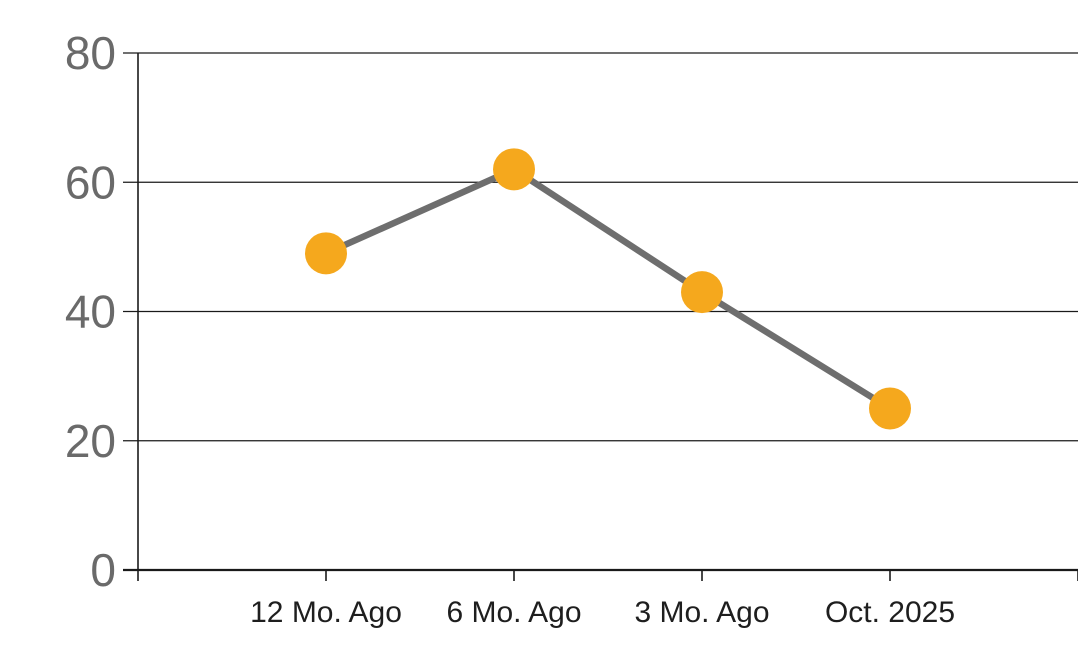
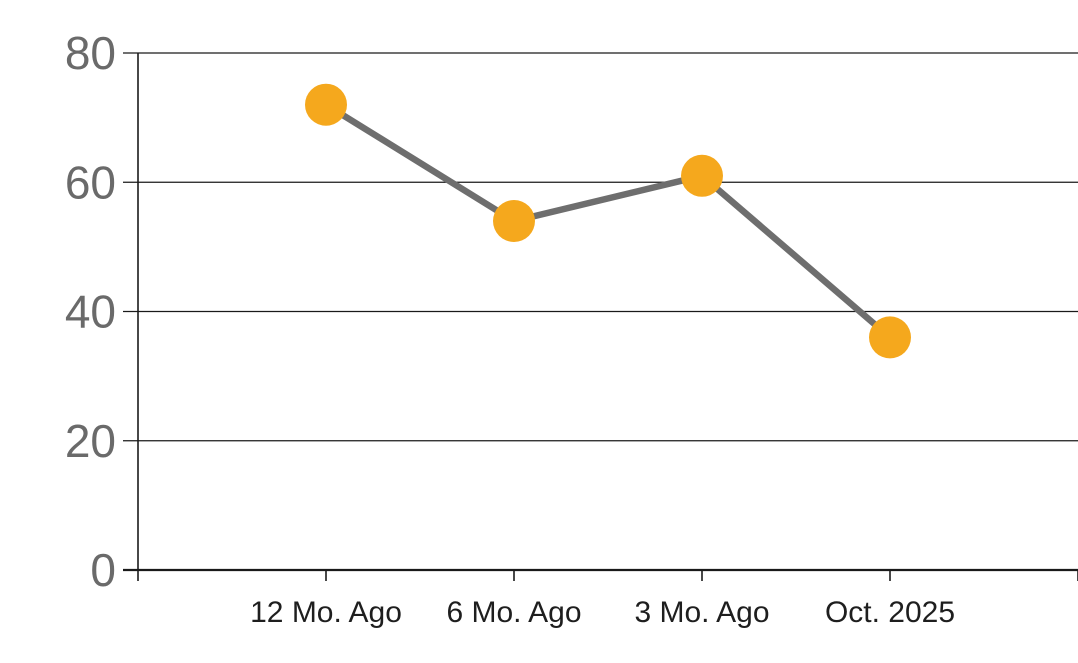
12 Mo. Ago: 49 -> 72
6 Mo. Ago: 62 -> 54
3 Mo. Ago: 43 -> 61
Oct. 2025: 25 -> 36
